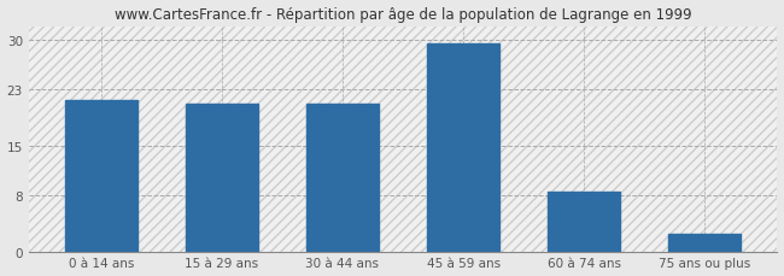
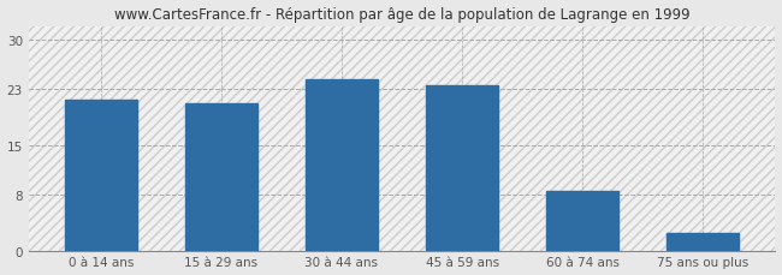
30 à 44 ans: 21.0 -> 24.4
45 à 59 ans: 29.5 -> 23.6
